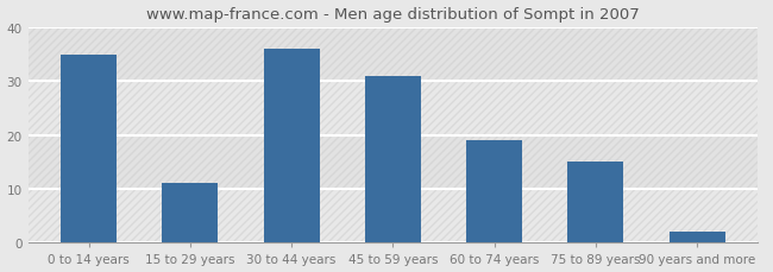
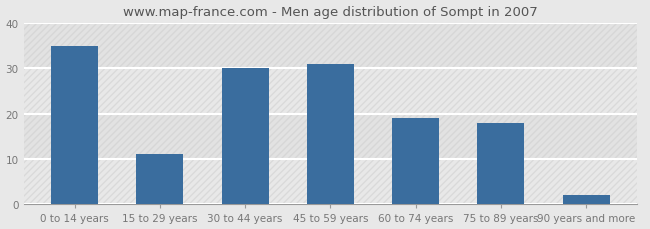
30 to 44 years: 36 -> 30
75 to 89 years: 15 -> 18
